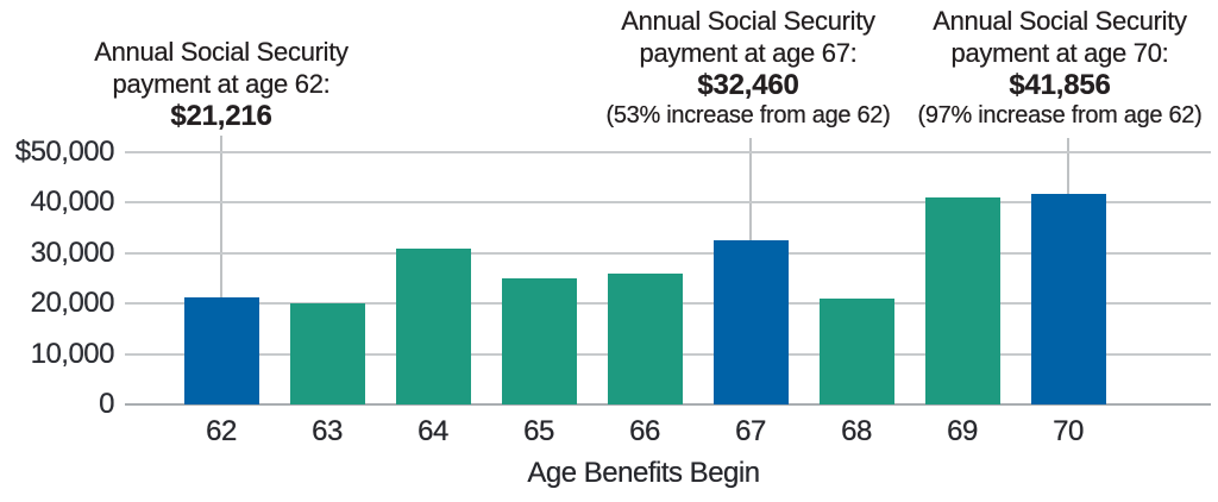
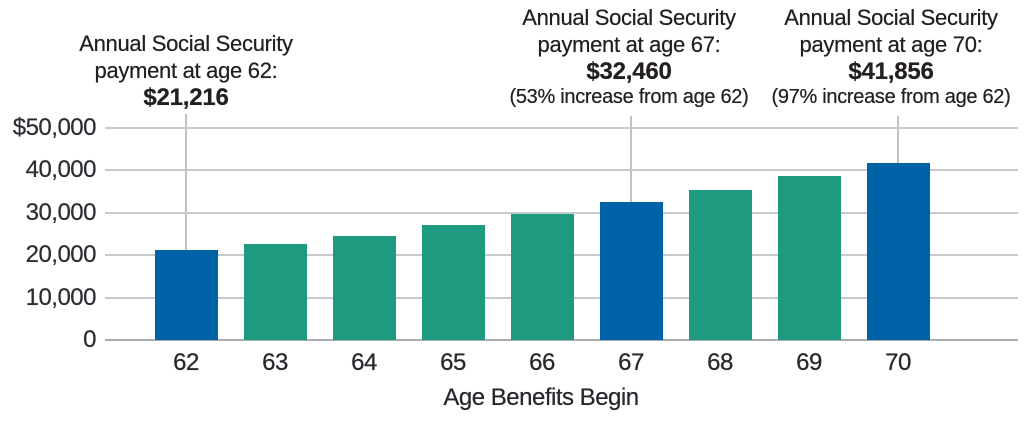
63: $20000 -> $23000
64: $31000 -> $25000
65: $25000 -> $27000
66: $26000 -> $30000
68: $21000 -> $35000
69: $41000 -> $39000
